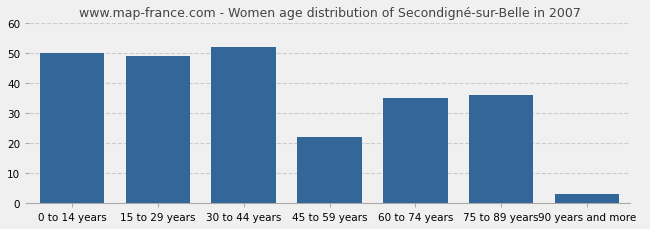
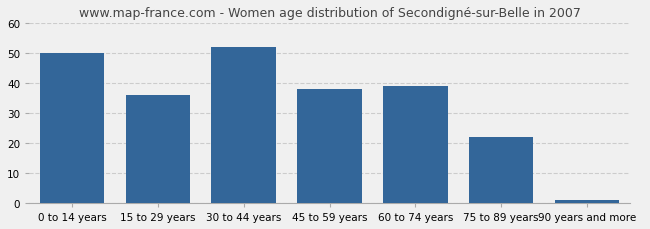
15 to 29 years: 49 -> 36
45 to 59 years: 22 -> 38
60 to 74 years: 35 -> 39
75 to 89 years: 36 -> 22
90 years and more: 3 -> 1
